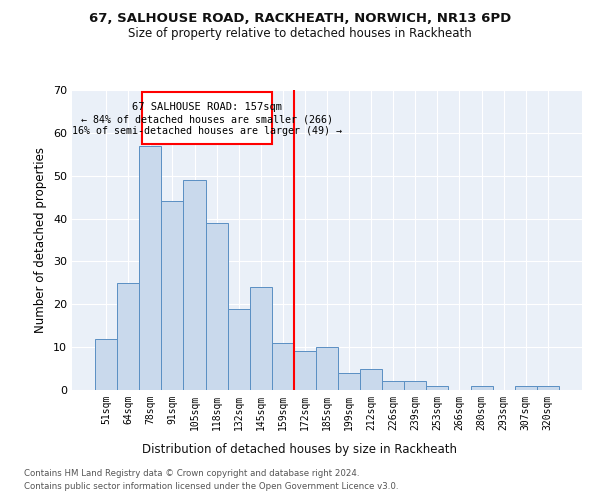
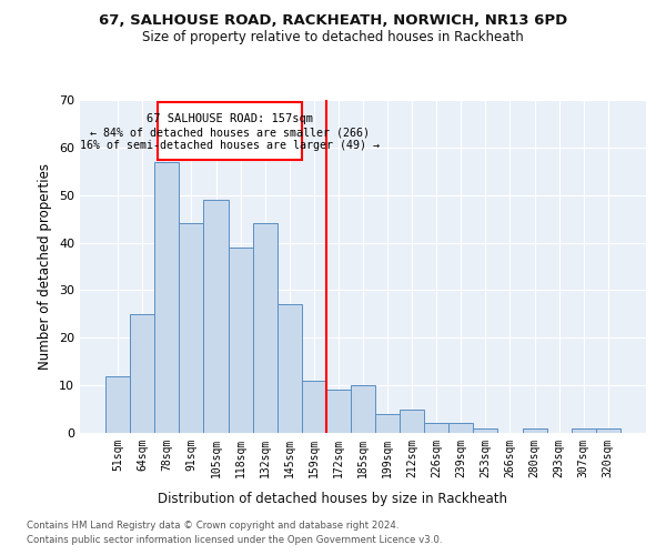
132sqm: 19 -> 44
145sqm: 24 -> 27
